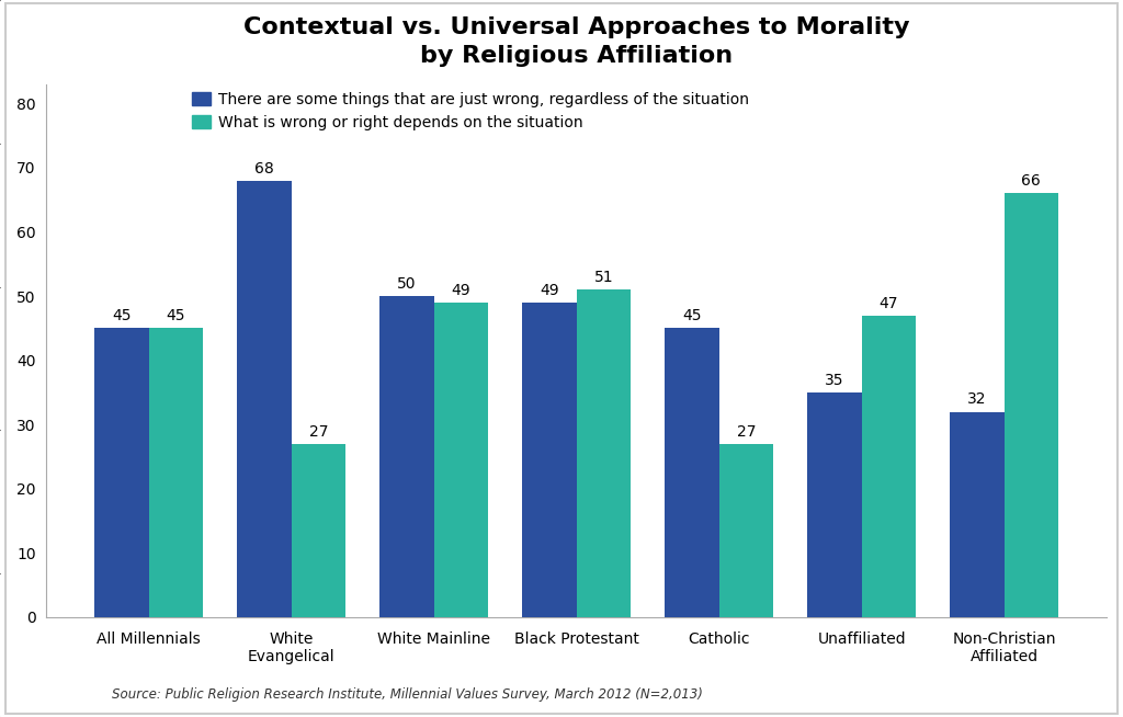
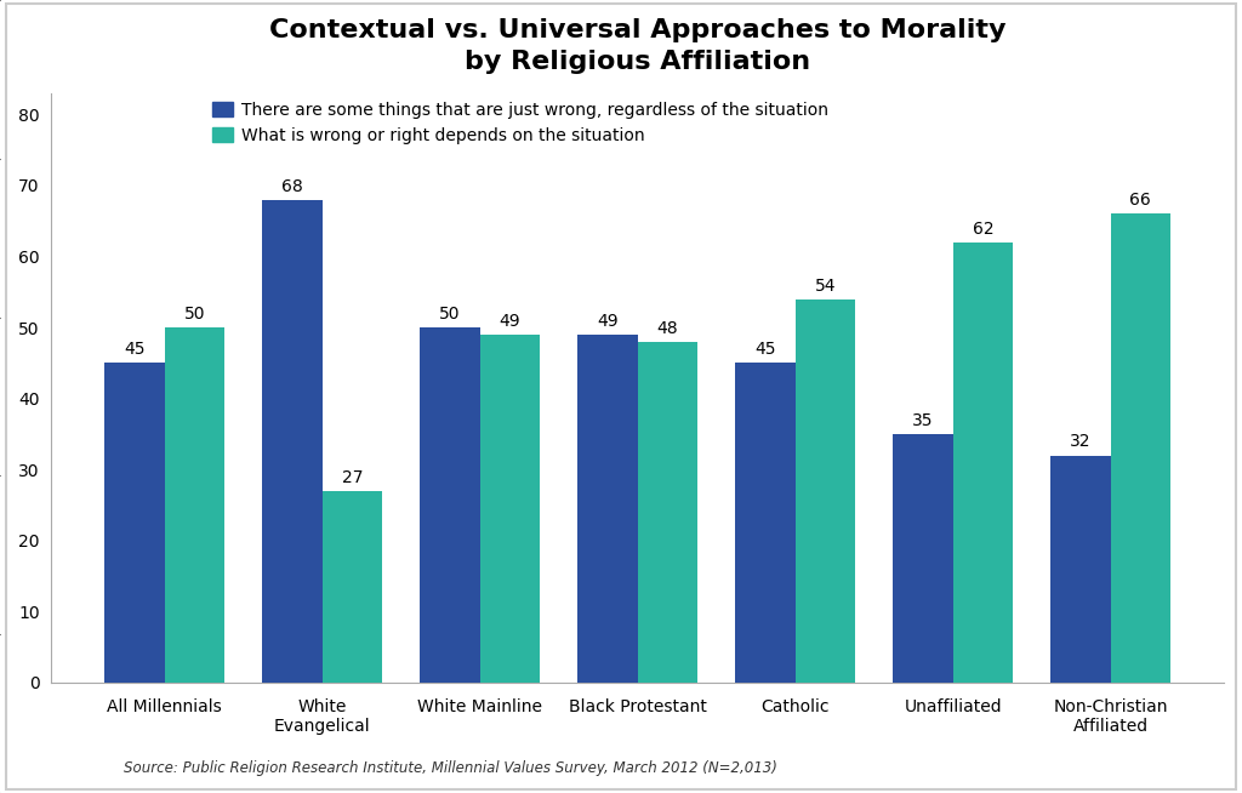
What is wrong or right depends on the situation/All Millennials: 45 -> 50
What is wrong or right depends on the situation/Black Protestant: 51 -> 48
What is wrong or right depends on the situation/Catholic: 27 -> 54
What is wrong or right depends on the situation/Unaffiliated: 47 -> 62
